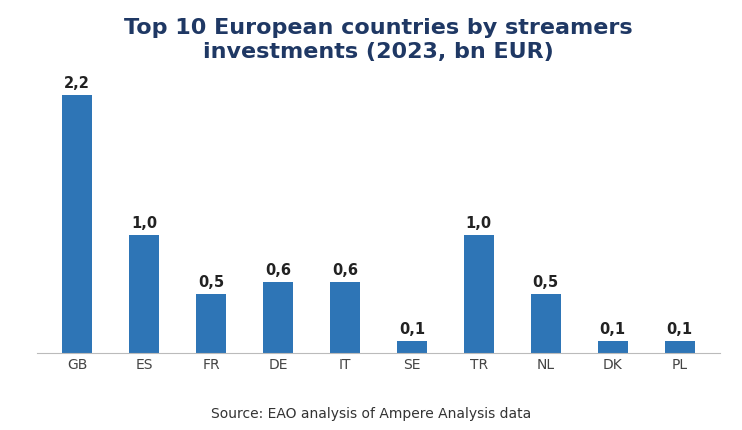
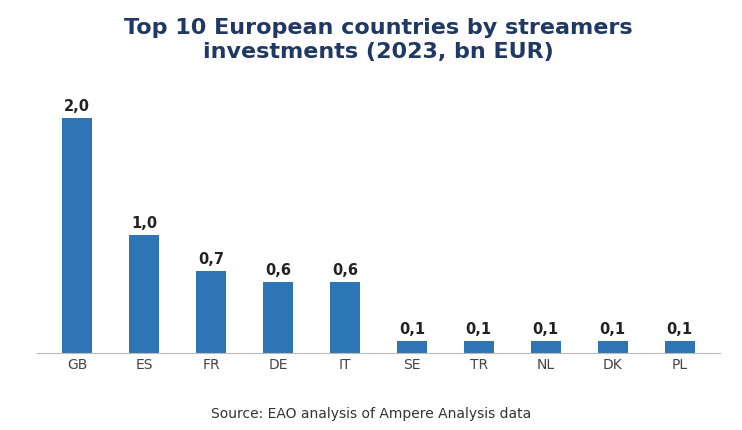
GB: 2,2 -> 2,0
FR: 0,5 -> 0,7
TR: 1,0 -> 0,1
NL: 0,5 -> 0,1
